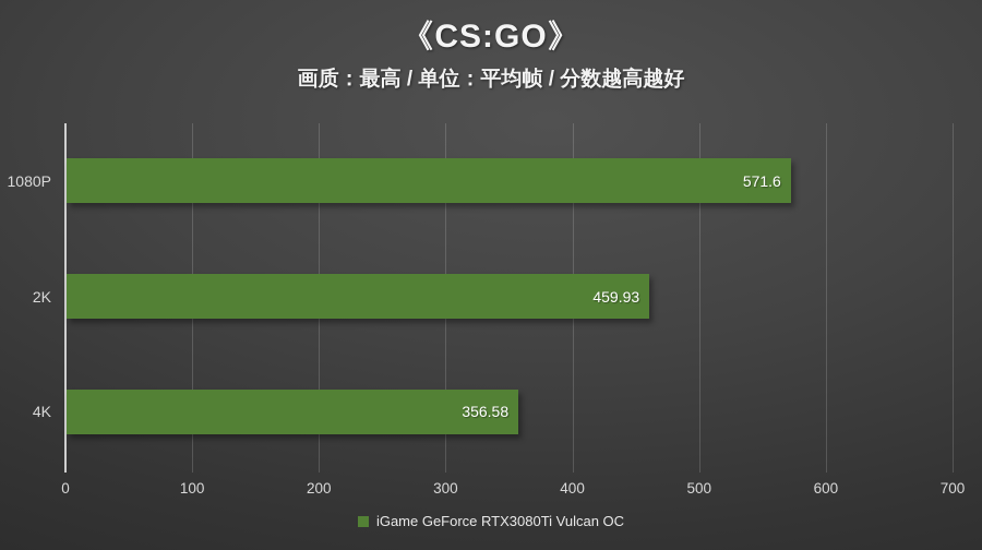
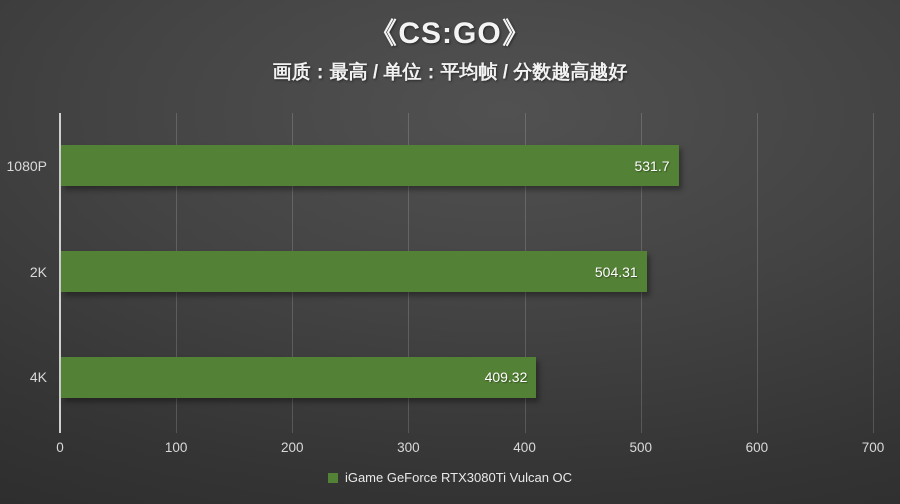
1080P: 571.6 -> 531.7
2K: 459.93 -> 504.31
4K: 356.58 -> 409.32
